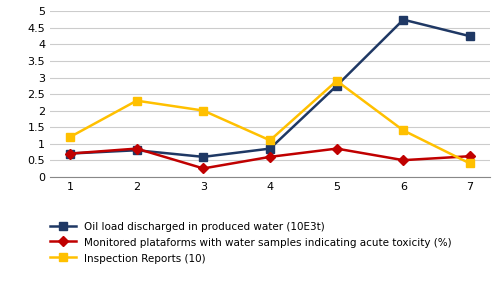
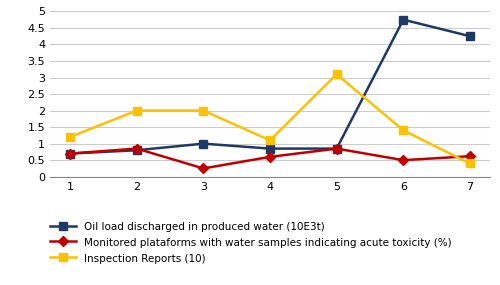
Inspection Reports (10)/2: 2.3 -> 2.0
Oil load discharged in produced water (10E3t)/3: 0.60 -> 1.00
Oil load discharged in produced water (10E3t)/5: 2.75 -> 0.85
Inspection Reports (10)/5: 2.9 -> 3.1
